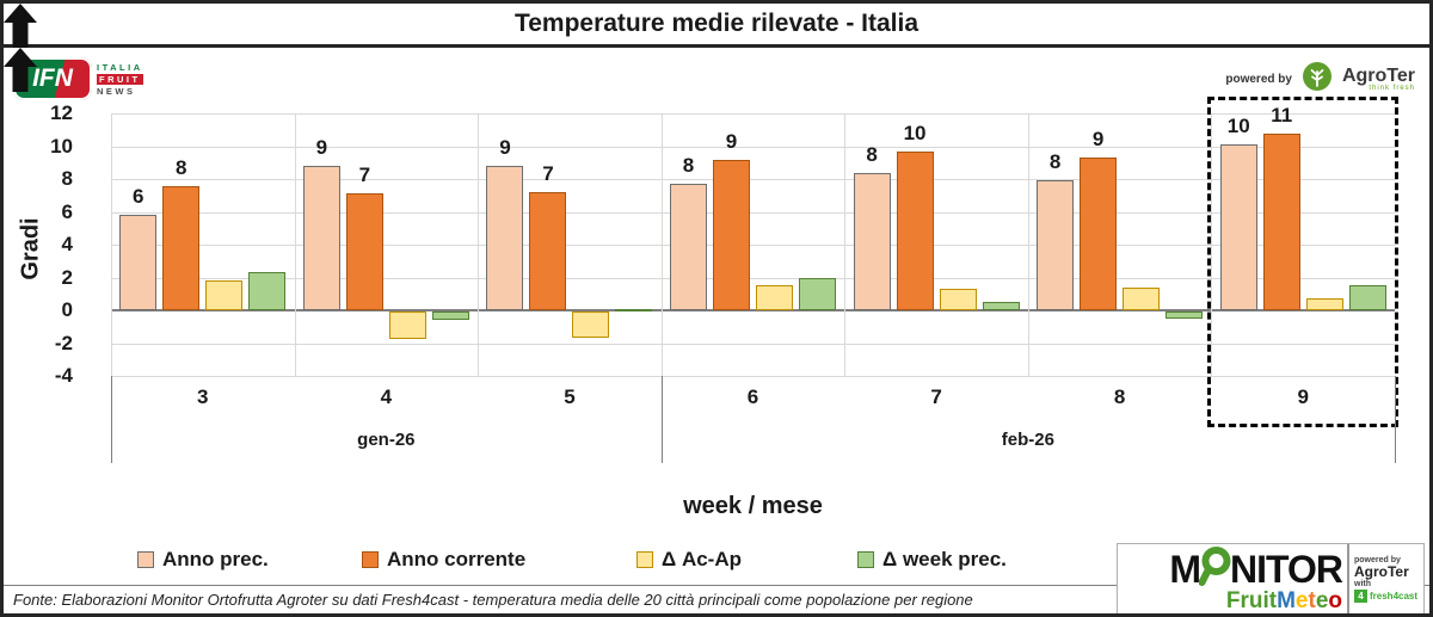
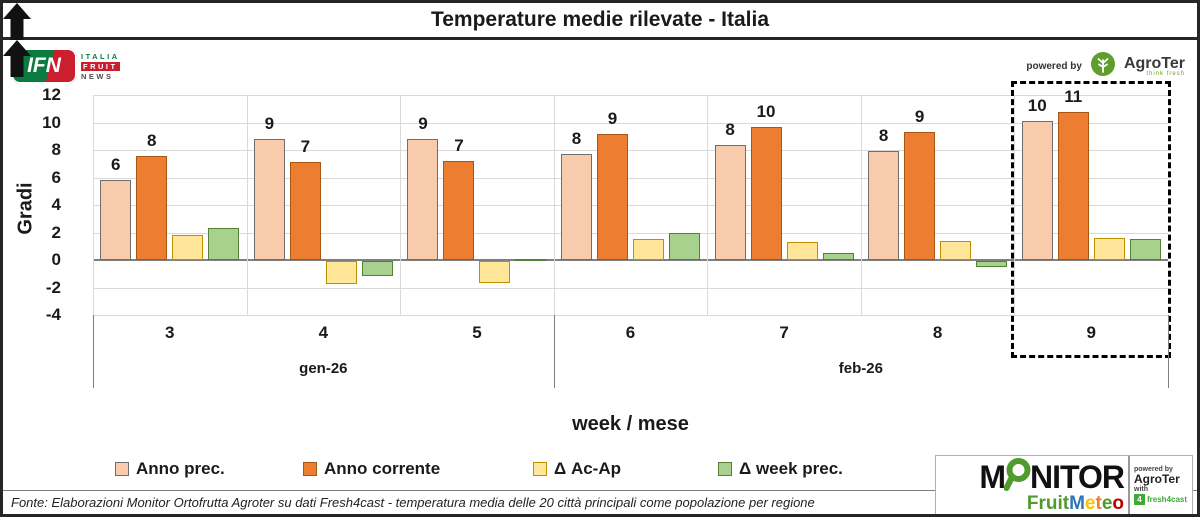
Δ week prec./4: -0.5 -> -1.1
Δ Ac-Ap/9: 0.7 -> 1.6
